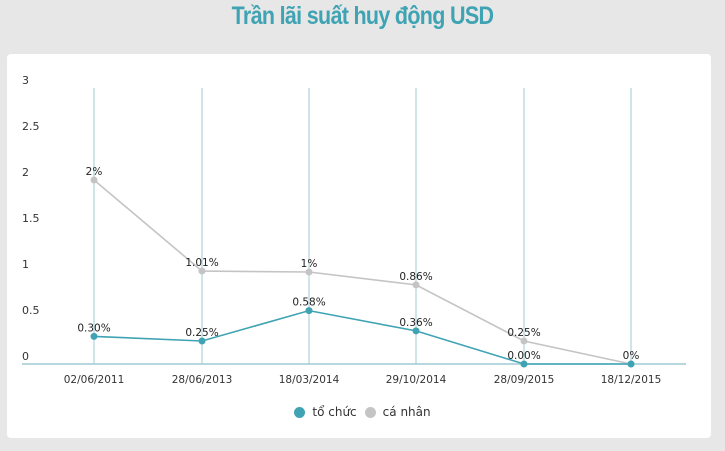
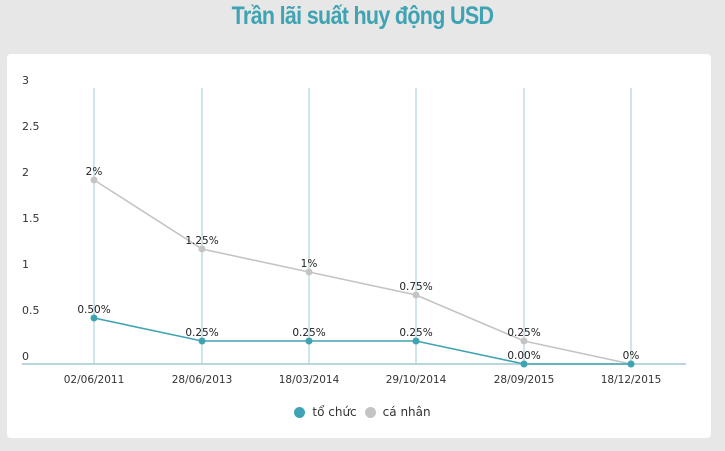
tổ chức/02/06/2011: 0.30% -> 0.50%
cá nhân/28/06/2013: 1.01% -> 1.25%
tổ chức/18/03/2014: 0.58% -> 0.25%
tổ chức/29/10/2014: 0.36% -> 0.25%
cá nhân/29/10/2014: 0.86% -> 0.75%
